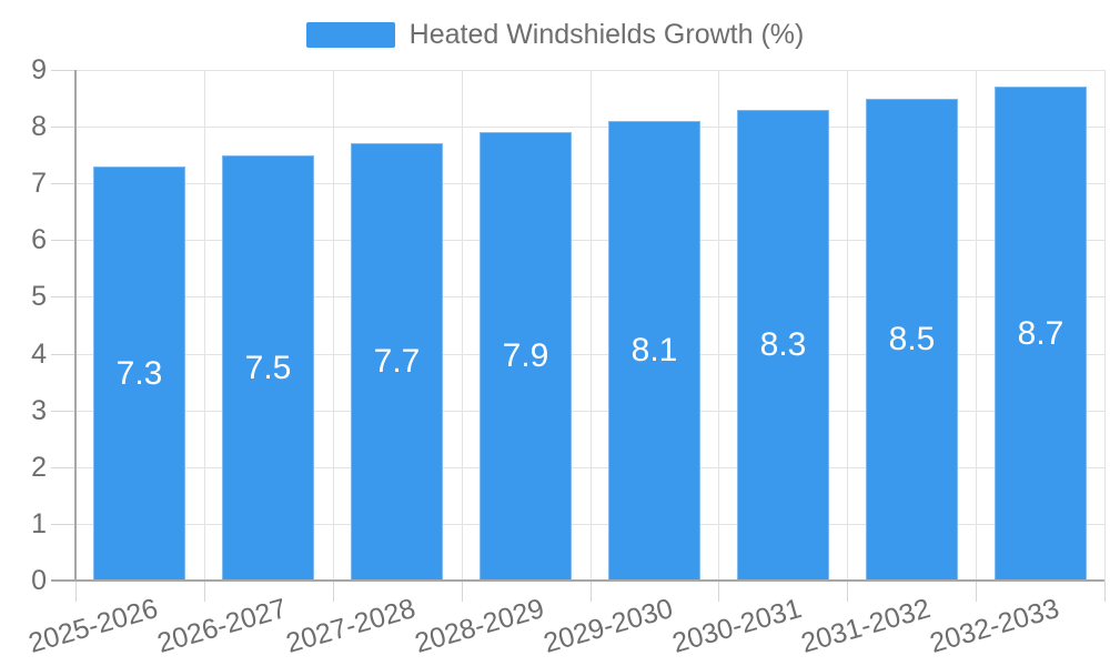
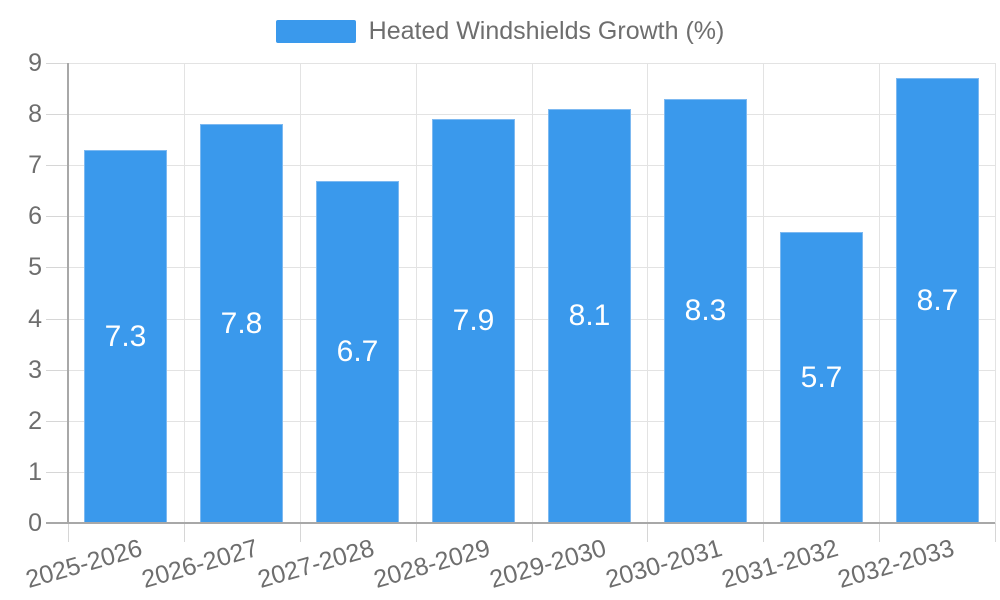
2026-2027: 7.5 -> 7.8
2027-2028: 7.7 -> 6.7
2031-2032: 8.5 -> 5.7
